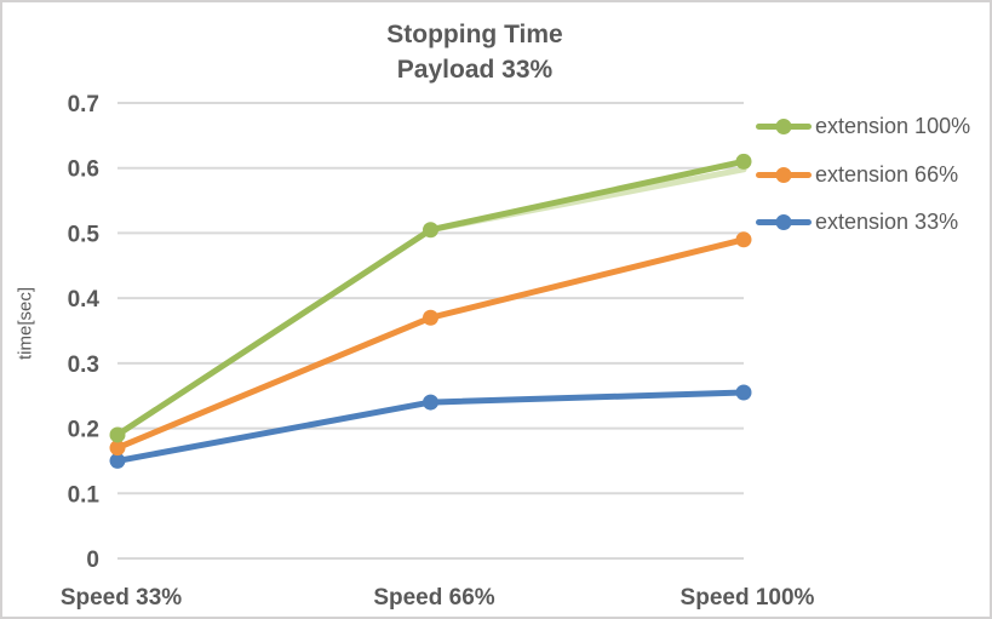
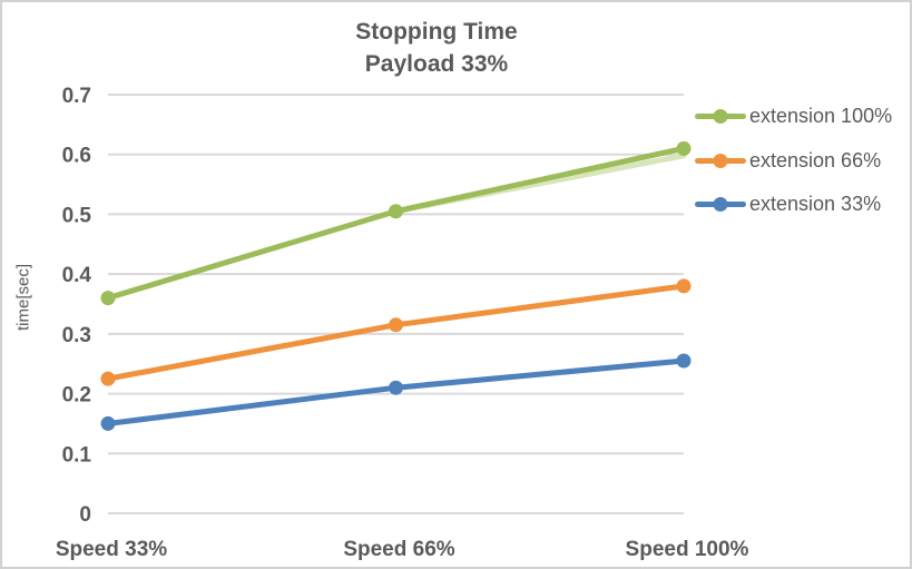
extension 100%/Speed 33%: 0.19 -> 0.36
extension 66%/Speed 33%: 0.17 -> 0.23
extension 66%/Speed 66%: 0.37 -> 0.32
extension 33%/Speed 66%: 0.24 -> 0.21
extension 66%/Speed 100%: 0.49 -> 0.38
